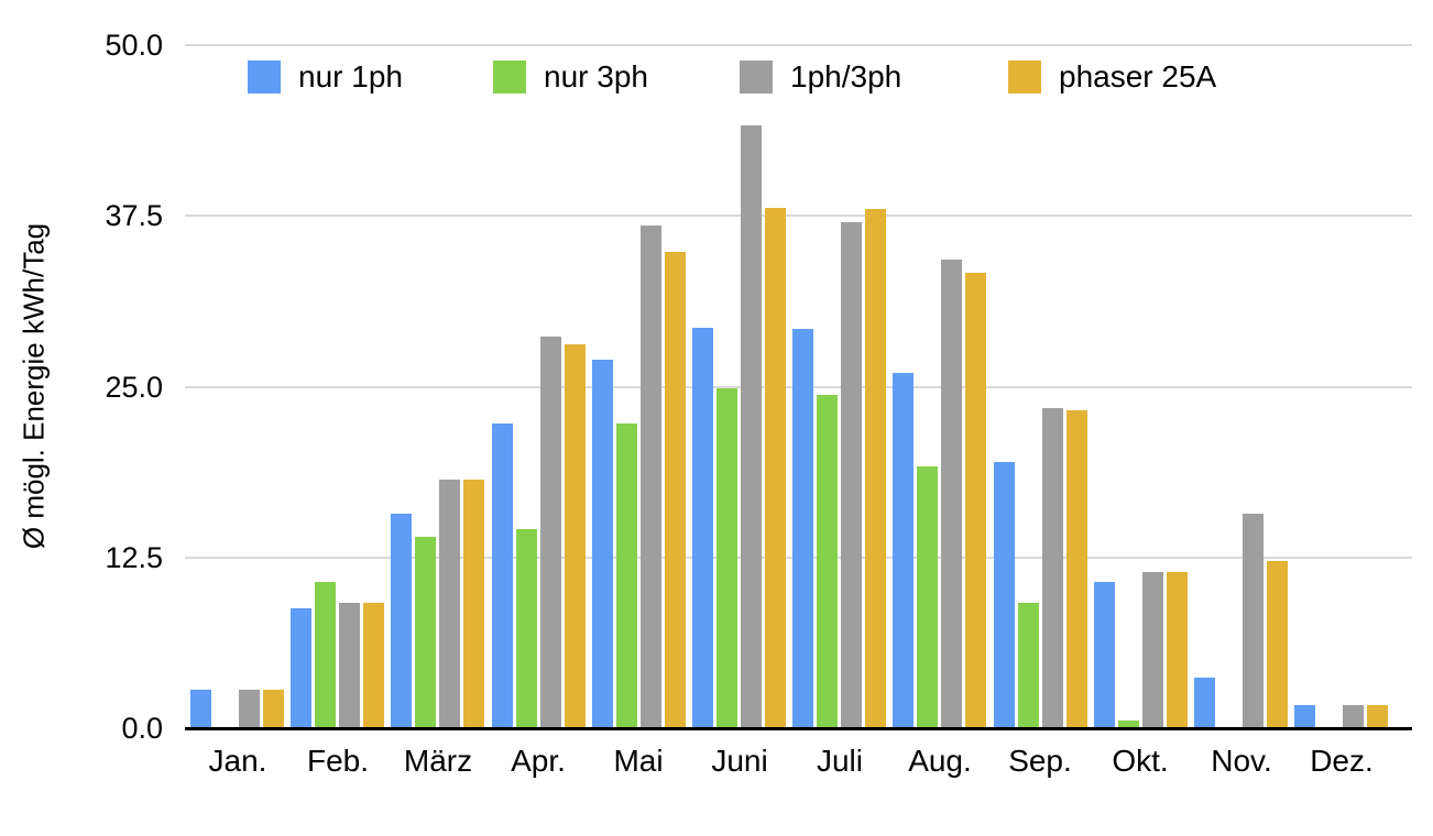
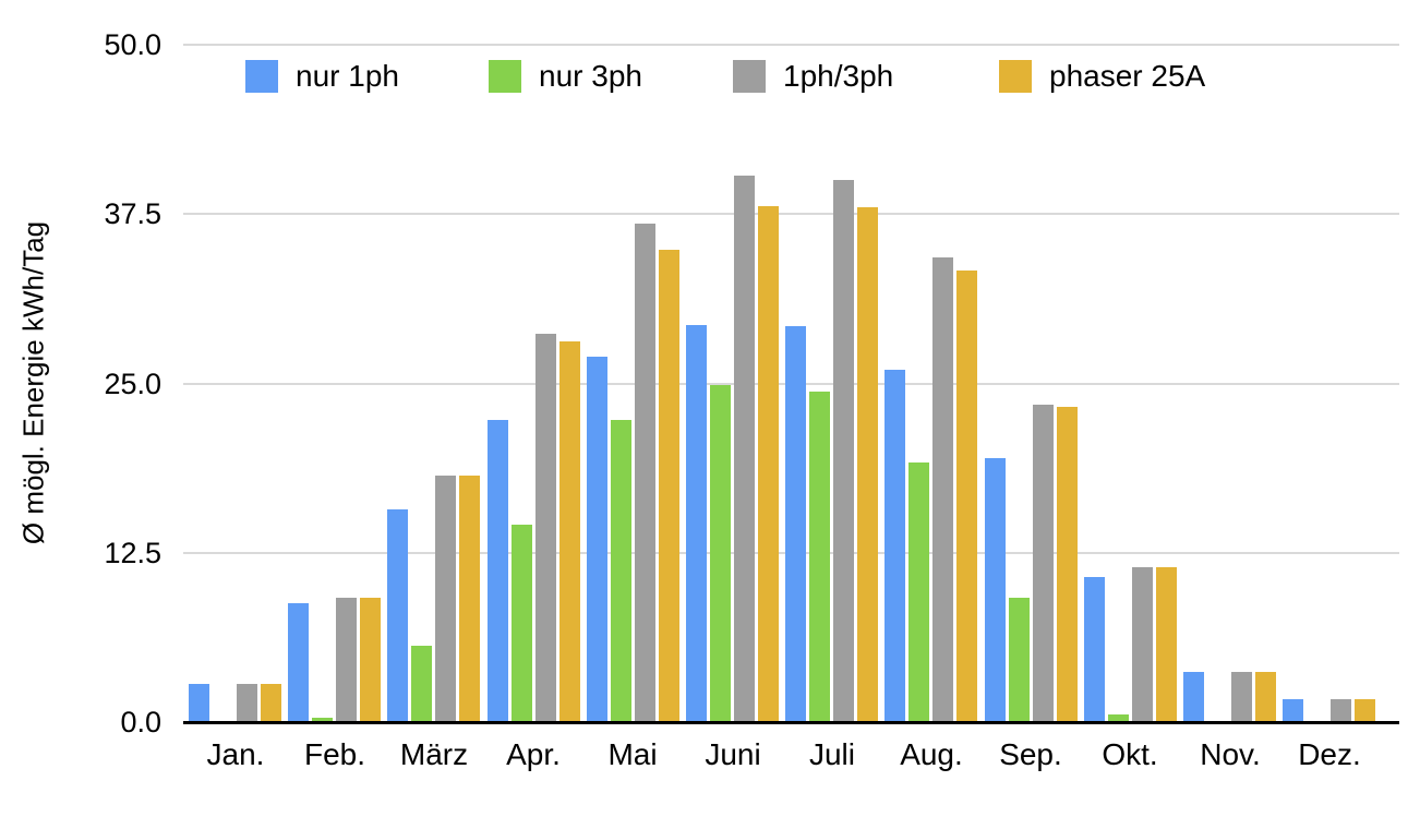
nur 3ph/Feb.: 10.7 -> 0.3
nur 3ph/März: 14.0 -> 5.6
1ph/3ph/Juni: 44.1 -> 40.3
1ph/3ph/Juli: 37.0 -> 40.0
1ph/3ph/Nov.: 15.7 -> 3.7
phaser 25A/Nov.: 12.2 -> 3.7
